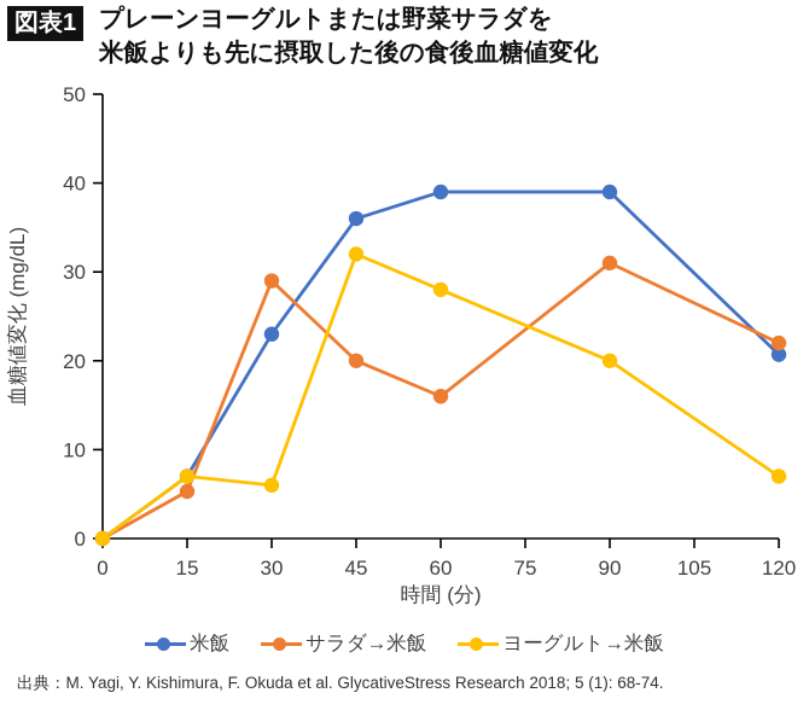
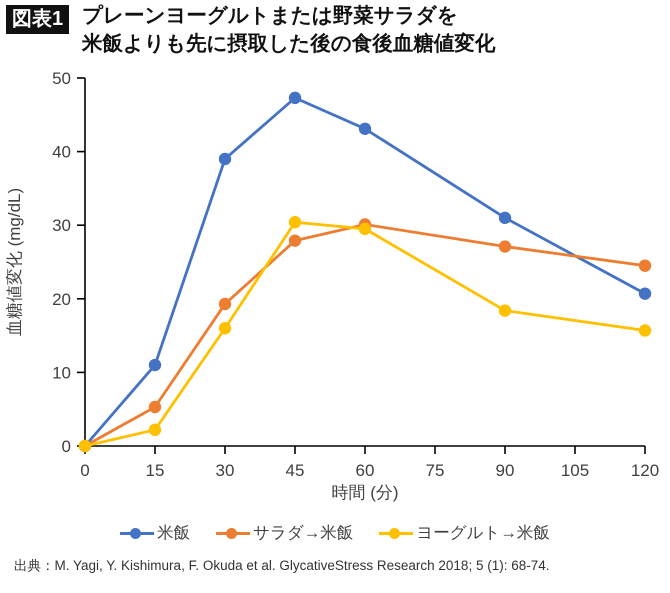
米飯/15: 7 -> 11
ヨーグルト→米飯/15: 7 -> 2
米飯/30: 23 -> 39
サラダ→米飯/30: 29 -> 19
ヨーグルト→米飯/30: 6 -> 16
米飯/45: 36 -> 47
サラダ→米飯/45: 20 -> 28
ヨーグルト→米飯/45: 32 -> 30
米飯/60: 39 -> 43
サラダ→米飯/60: 16 -> 30
ヨーグルト→米飯/60: 28 -> 30
米飯/90: 39 -> 31
サラダ→米飯/90: 31 -> 27
ヨーグルト→米飯/90: 20 -> 18
サラダ→米飯/120: 22 -> 24
ヨーグルト→米飯/120: 7 -> 16
